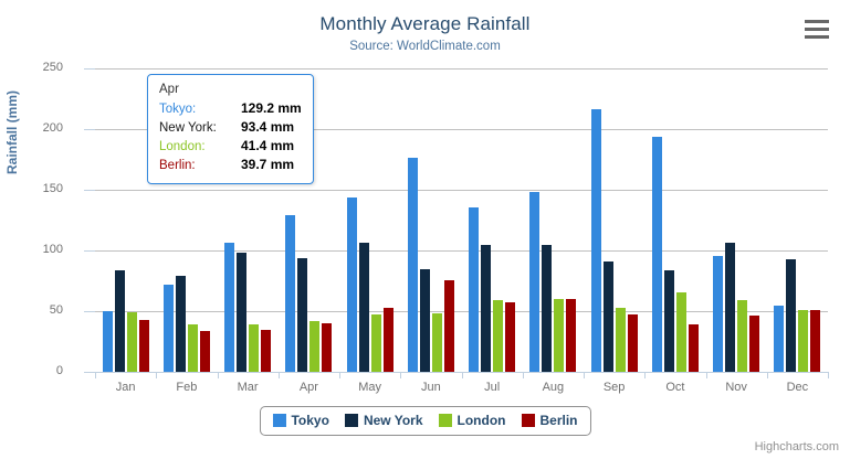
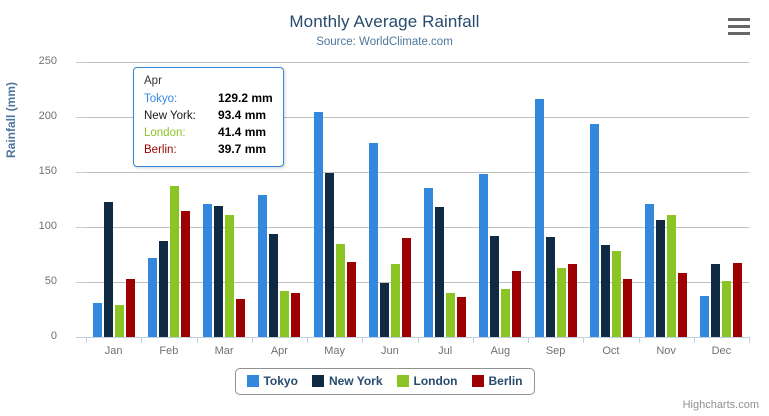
Tokyo/Jan: 50 -> 31
New York/Jan: 84 -> 123
London/Jan: 49 -> 29
Berlin/Jan: 42 -> 53
New York/Feb: 79 -> 87
London/Feb: 39 -> 137
Berlin/Feb: 33 -> 115
Tokyo/Mar: 106 -> 121
New York/Mar: 98 -> 119
London/Mar: 39 -> 111
Tokyo/May: 144 -> 205
New York/May: 106 -> 149
London/May: 47 -> 85
Berlin/May: 53 -> 68
New York/Jun: 84 -> 49
London/Jun: 48 -> 66
Berlin/Jun: 76 -> 90
New York/Jul: 105 -> 118
London/Jul: 59 -> 40
Berlin/Jul: 57 -> 36
New York/Aug: 104 -> 92
London/Aug: 60 -> 44
London/Sep: 52 -> 63
Berlin/Sep: 48 -> 66
London/Oct: 65 -> 78
Berlin/Oct: 39 -> 53
Tokyo/Nov: 96 -> 121
London/Nov: 59 -> 111
Berlin/Nov: 47 -> 58
Tokyo/Dec: 54 -> 37
New York/Dec: 92 -> 66
Berlin/Dec: 51 -> 67
